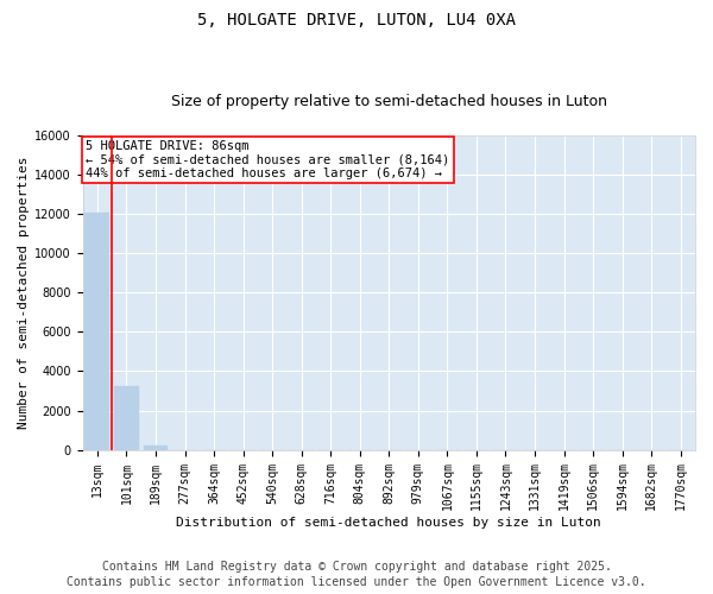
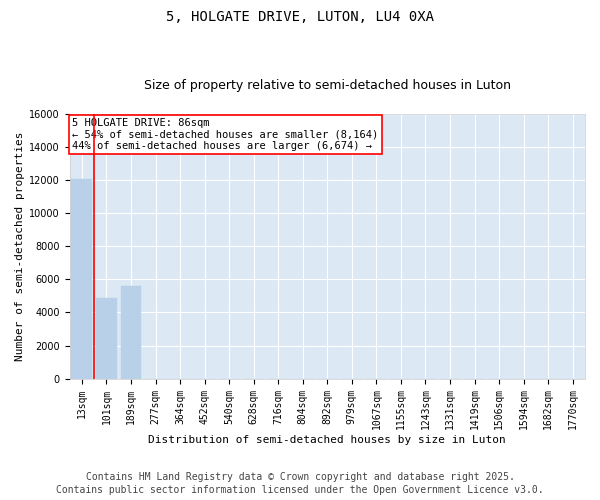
101sqm: 3200 -> 4900
189sqm: 200 -> 5600
